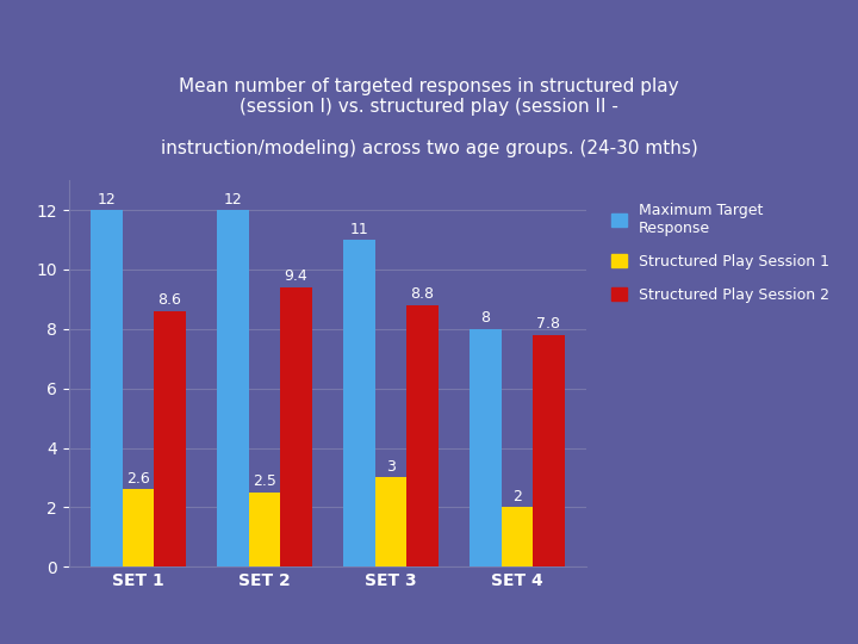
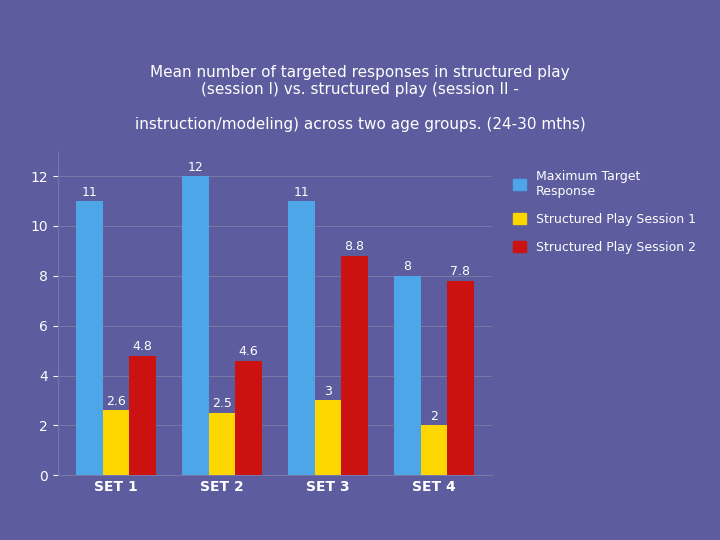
Maximum Target Response/SET 1: 12 -> 11
Structured Play Session 2/SET 1: 8.6 -> 4.8
Structured Play Session 2/SET 2: 9.4 -> 4.6
